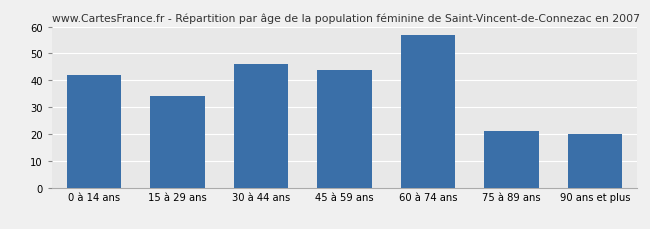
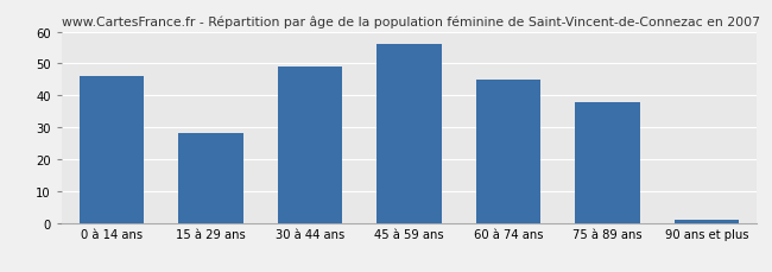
0 à 14 ans: 42 -> 46
15 à 29 ans: 34 -> 28
30 à 44 ans: 46 -> 49
45 à 59 ans: 44 -> 56
60 à 74 ans: 57 -> 45
75 à 89 ans: 21 -> 38
90 ans et plus: 20 -> 1
